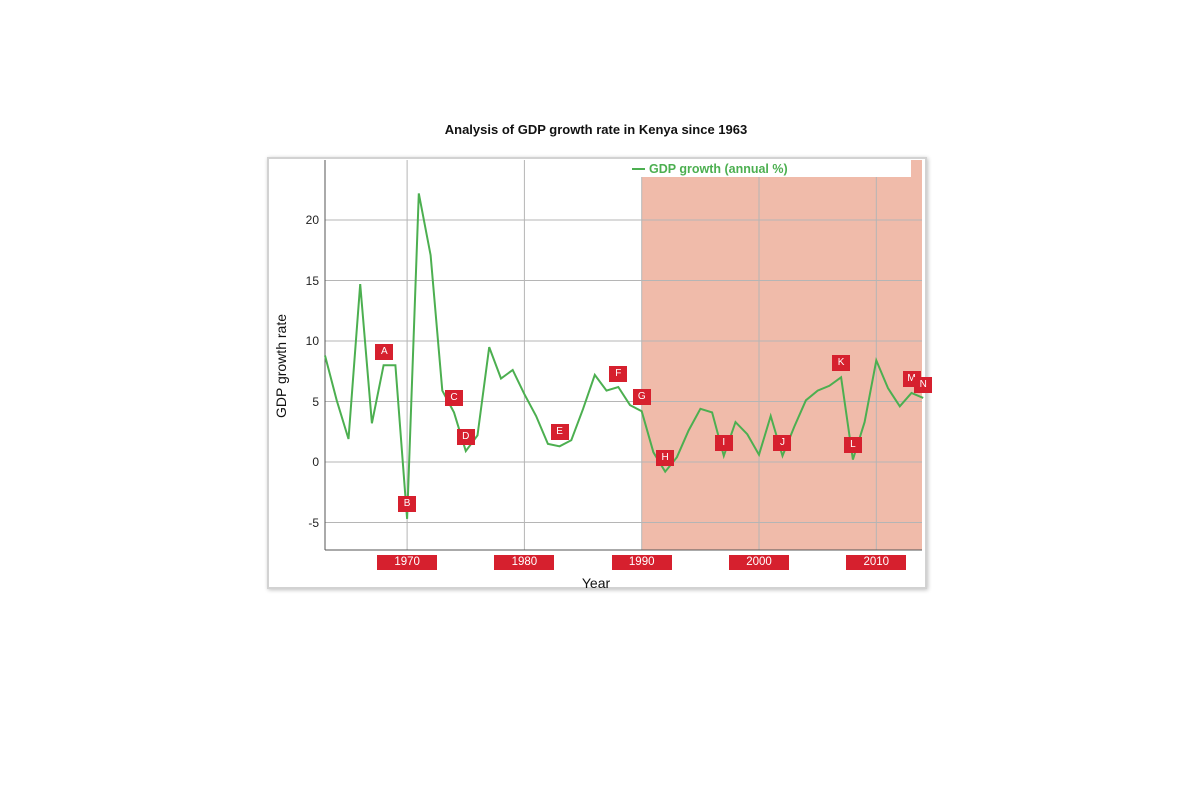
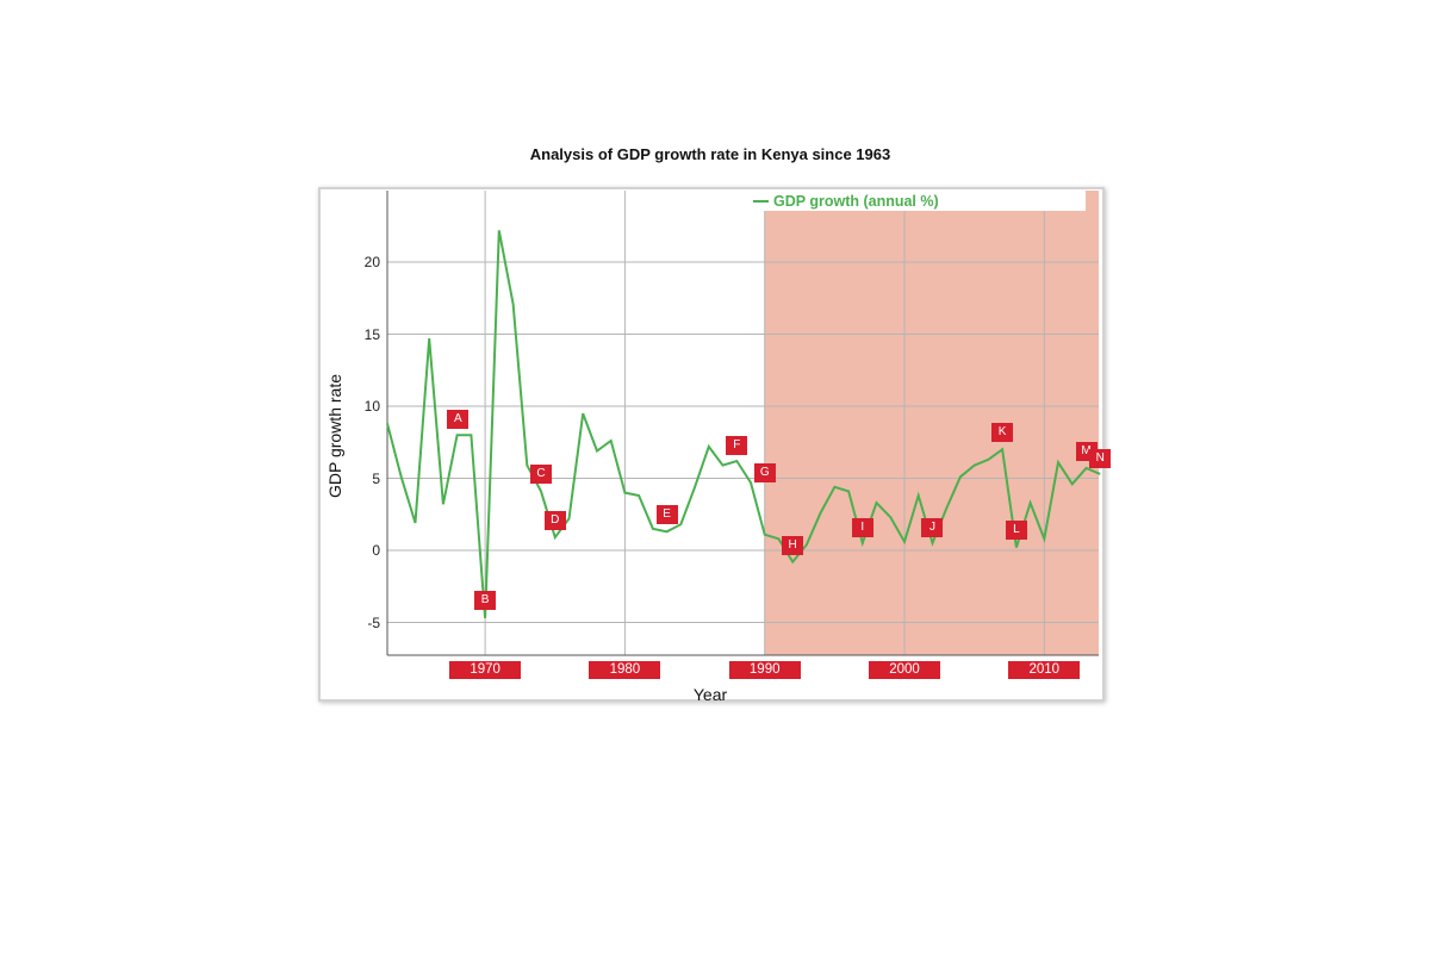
1980: 5.6 -> 4.0
1990: 4.2 -> 1.1
2010: 8.4 -> 0.8
